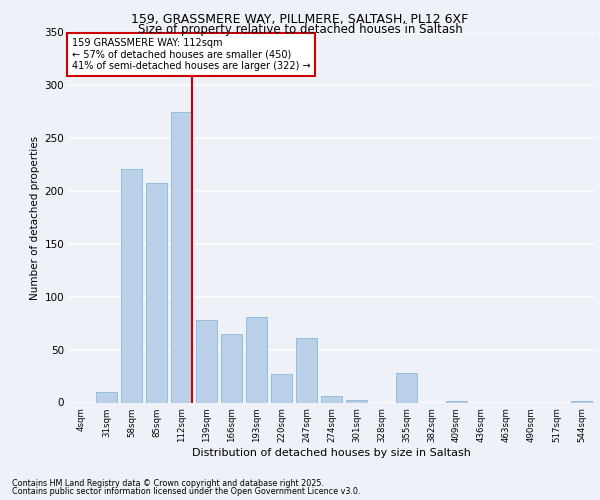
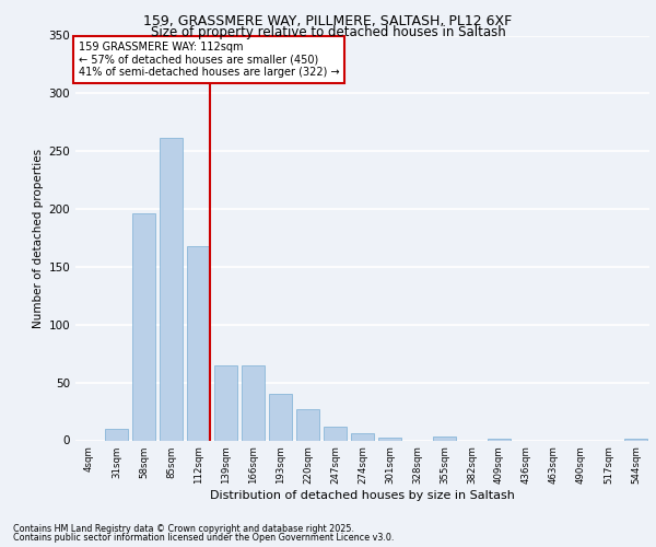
58sqm: 221 -> 196
85sqm: 208 -> 262
112sqm: 275 -> 168
139sqm: 78 -> 65
193sqm: 81 -> 40
247sqm: 61 -> 12
355sqm: 28 -> 3
